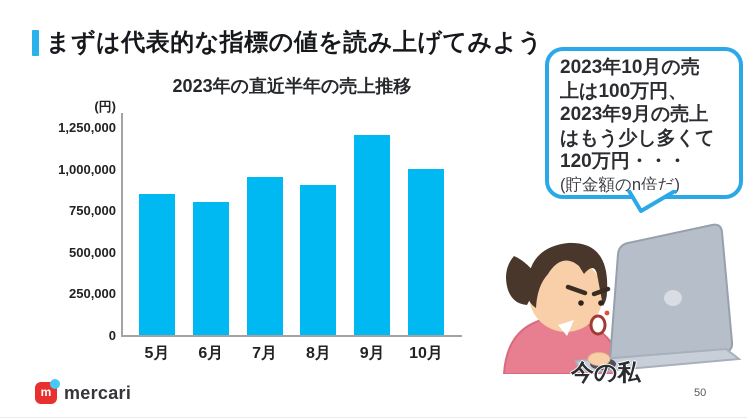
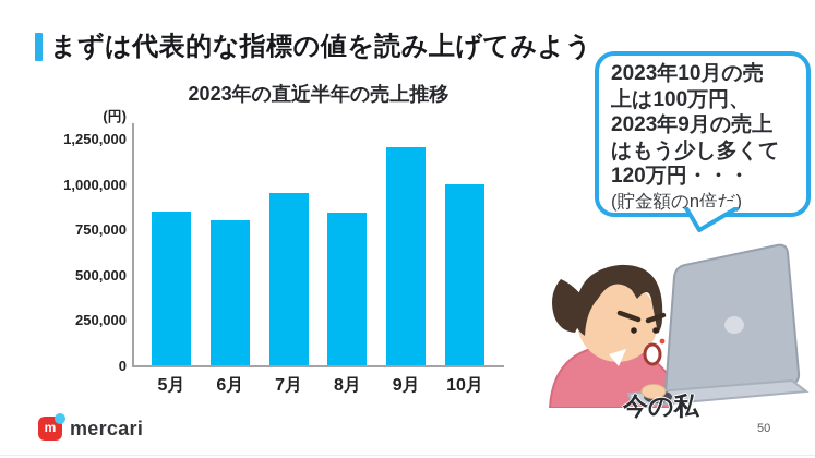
8月: 900000 -> 840000
